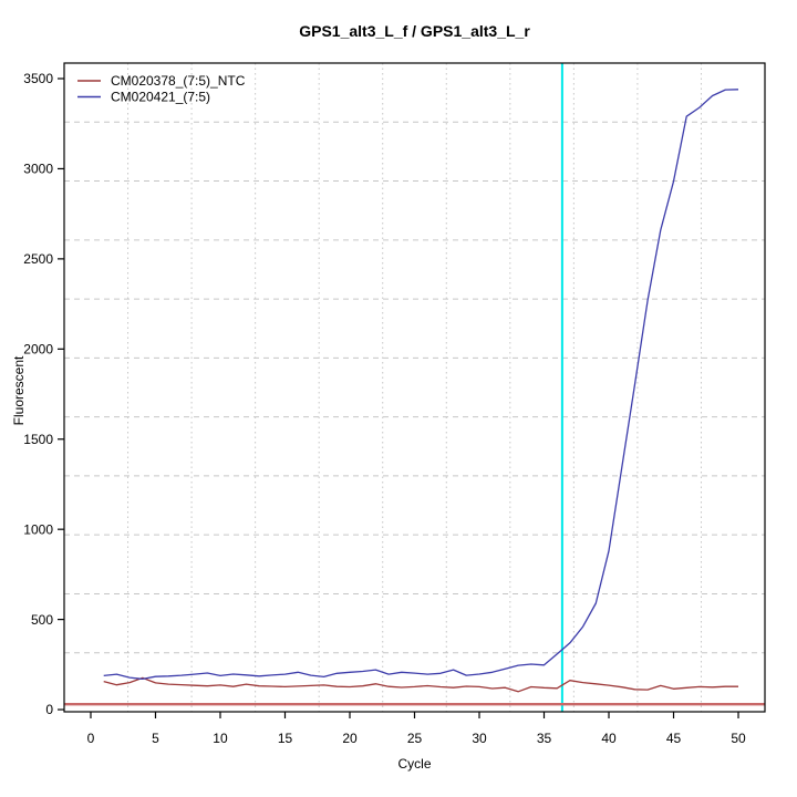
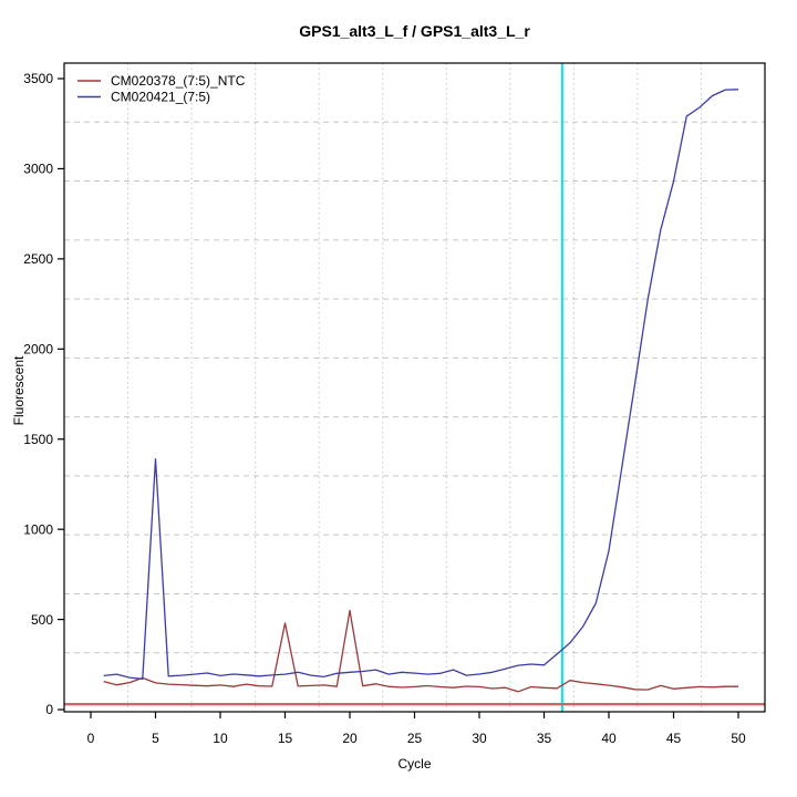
CM020421_(7:5)/5: 180 -> 1390
CM020378_(7:5)_NTC/15: 130 -> 480
CM020378_(7:5)_NTC/20: 130 -> 550
